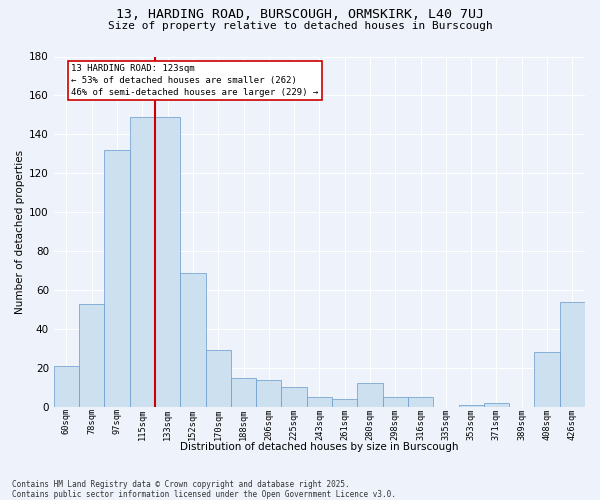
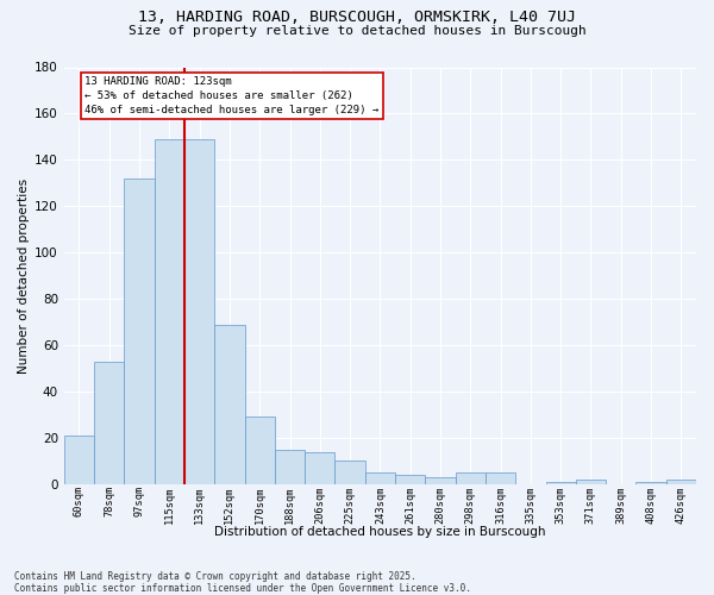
280sqm: 12 -> 3
408sqm: 28 -> 1
426sqm: 54 -> 2
